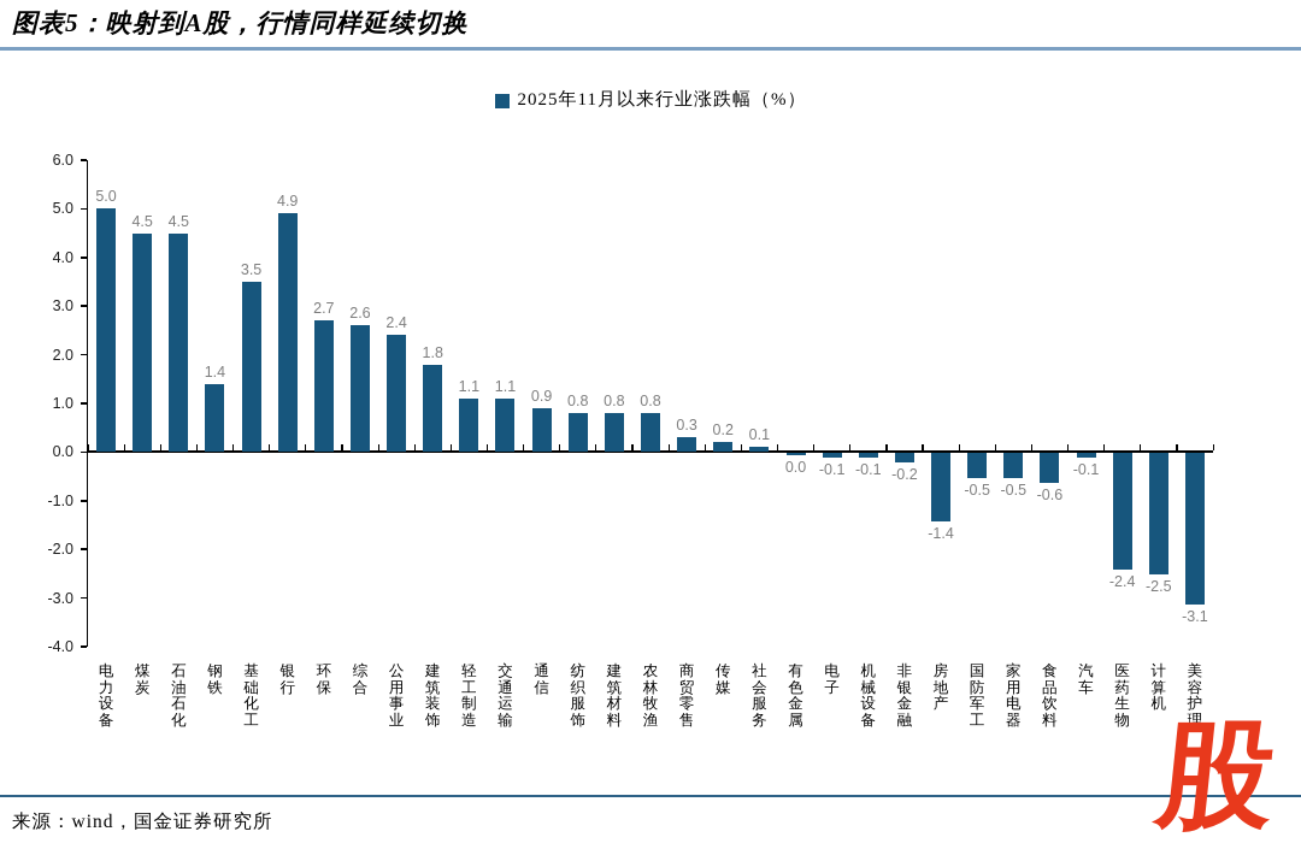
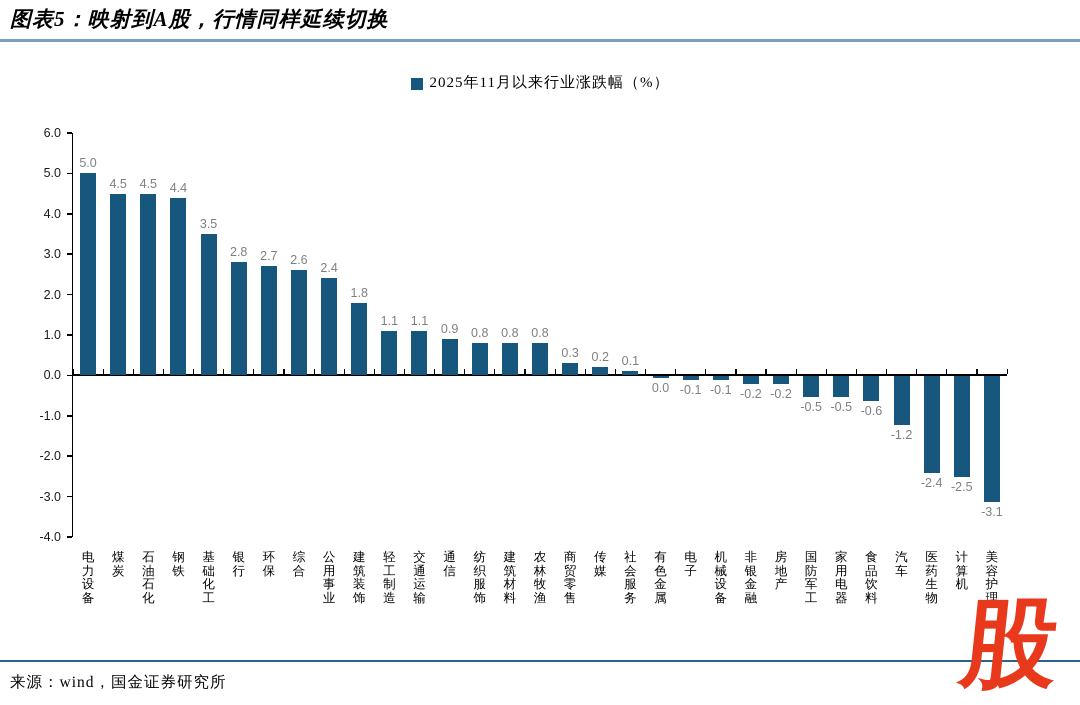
钢铁: 1.4 -> 4.4
银行: 4.9 -> 2.8
房地产: -1.4 -> -0.2
汽车: -0.1 -> -1.2
